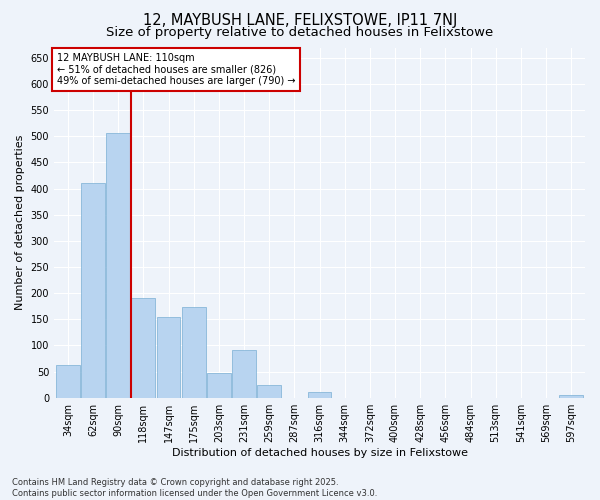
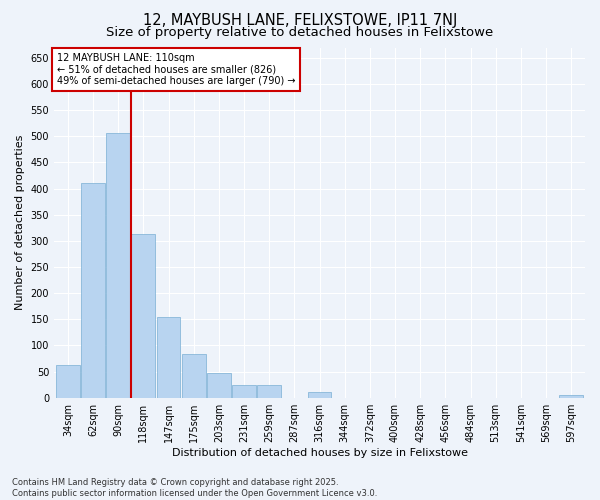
118sqm: 190 -> 313
175sqm: 174 -> 83
231sqm: 92 -> 25
